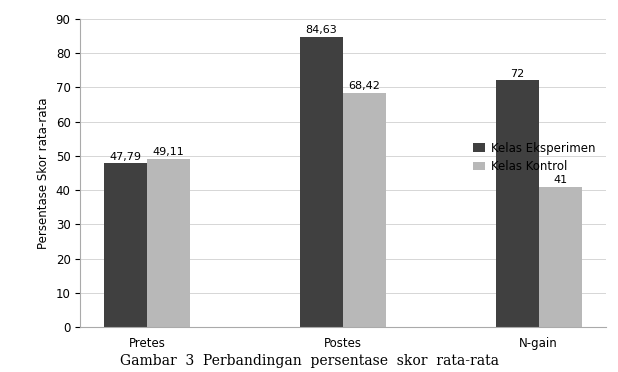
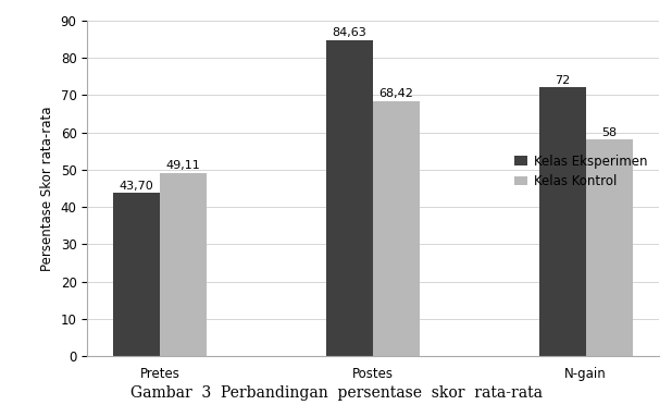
Kelas Eksperimen/Pretes: 47,79 -> 43,70
Kelas Kontrol/N-gain: 41 -> 58
